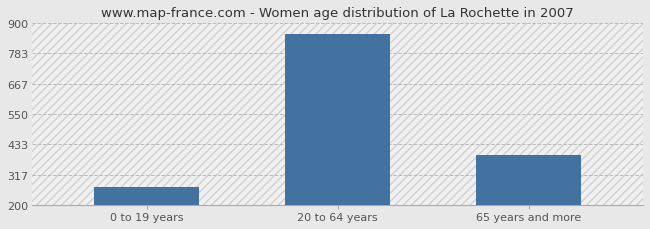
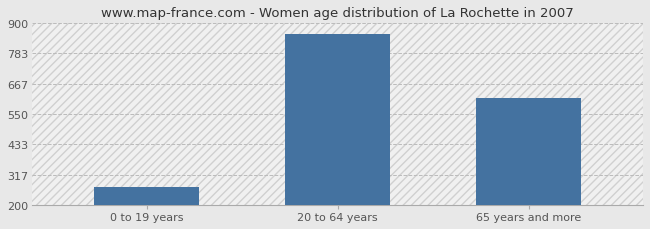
65 years and more: 392 -> 610
